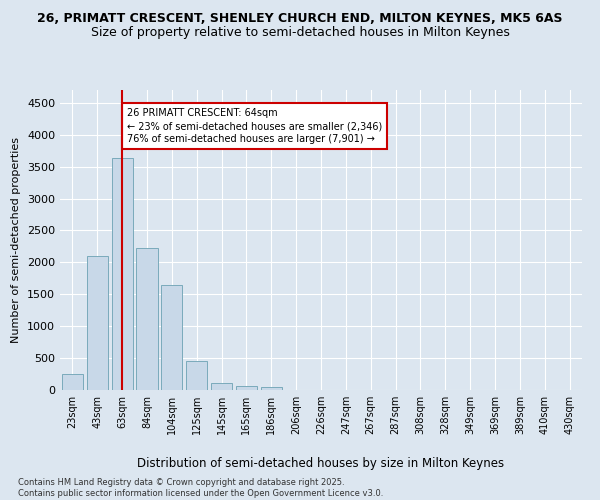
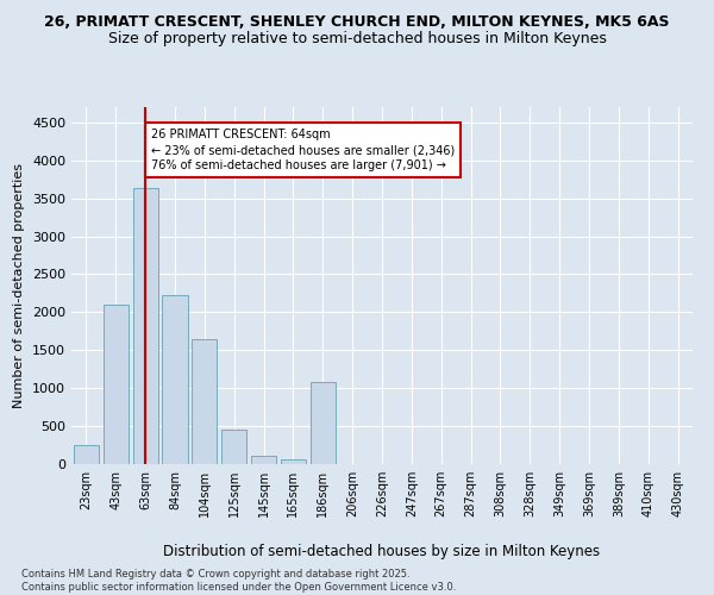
186sqm: 40 -> 1080
